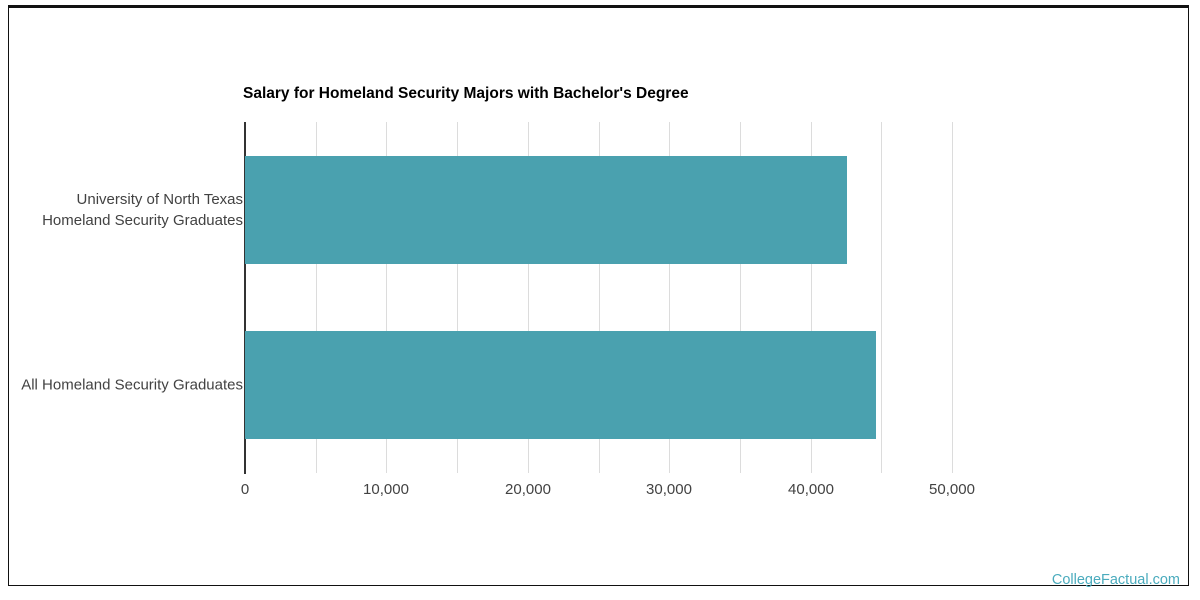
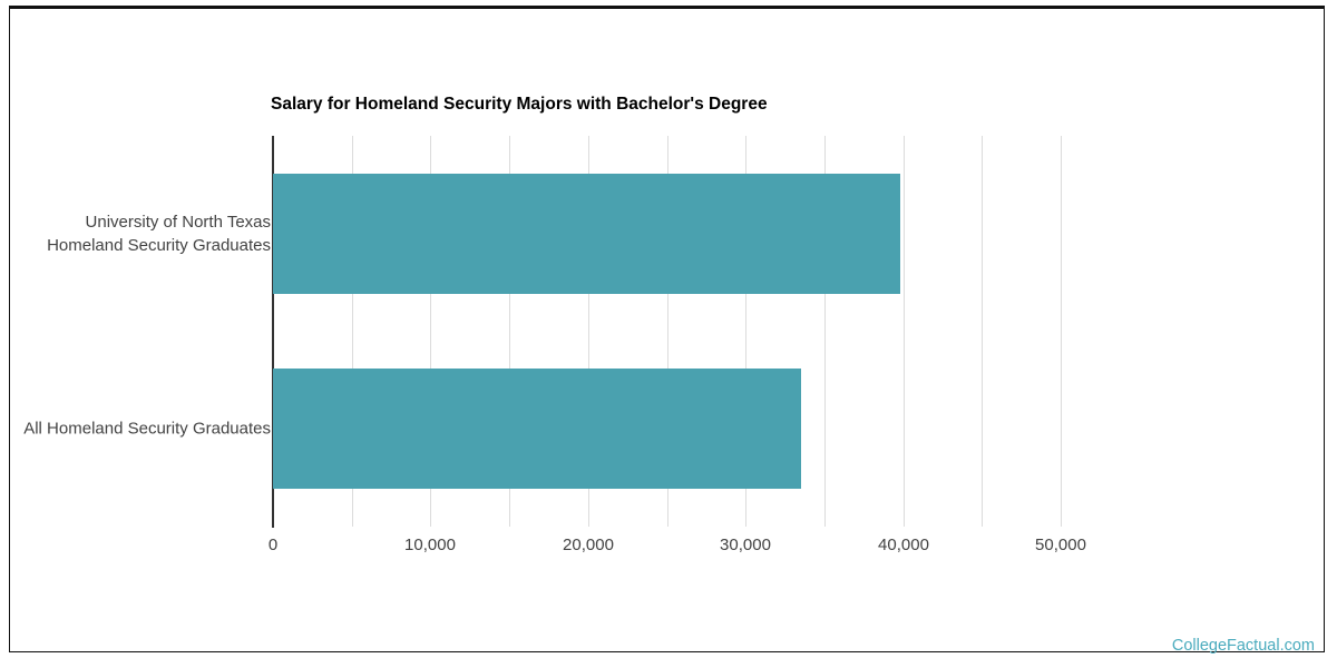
University of North Texas Homeland Security Graduates: 42600 -> 39800
All Homeland Security Graduates: 44600 -> 33500
